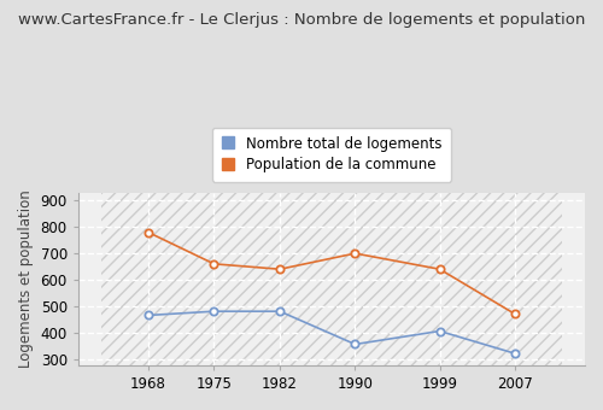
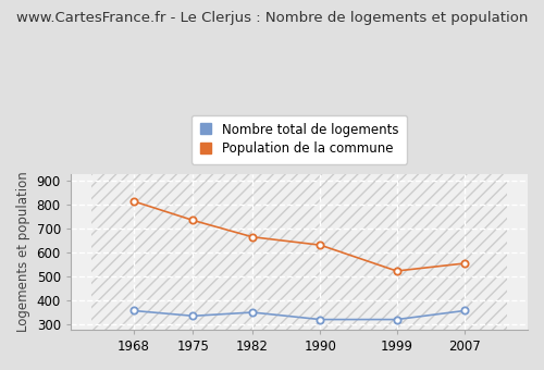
Nombre total de logements/1968: 465 -> 355
Population de la commune/1968: 780 -> 815
Nombre total de logements/1975: 480 -> 333
Population de la commune/1975: 660 -> 735
Nombre total de logements/1982: 480 -> 348
Population de la commune/1982: 640 -> 665
Nombre total de logements/1990: 355 -> 318
Population de la commune/1990: 700 -> 631
Nombre total de logements/1999: 405 -> 318
Population de la commune/1999: 640 -> 522
Nombre total de logements/2007: 320 -> 355
Population de la commune/2007: 470 -> 554
